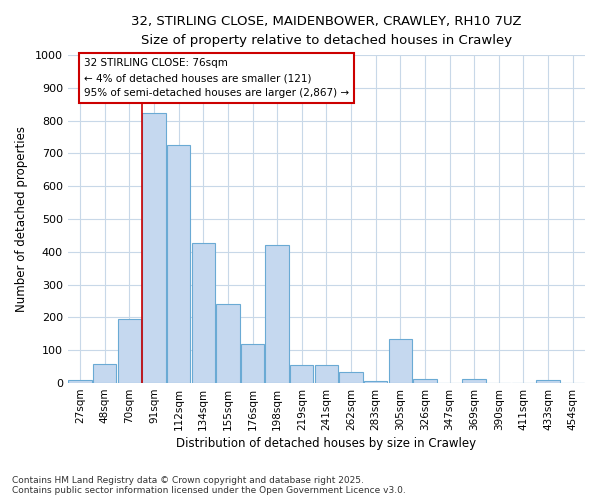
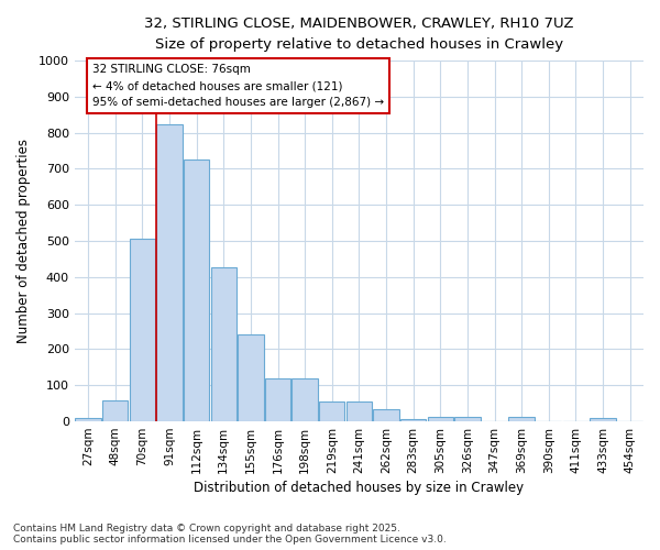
70sqm: 195 -> 505
198sqm: 420 -> 118
305sqm: 135 -> 13
